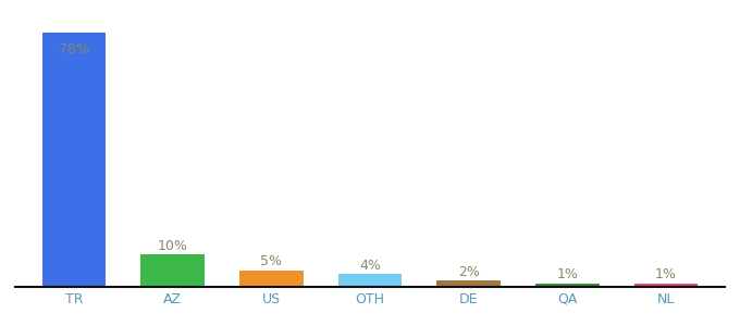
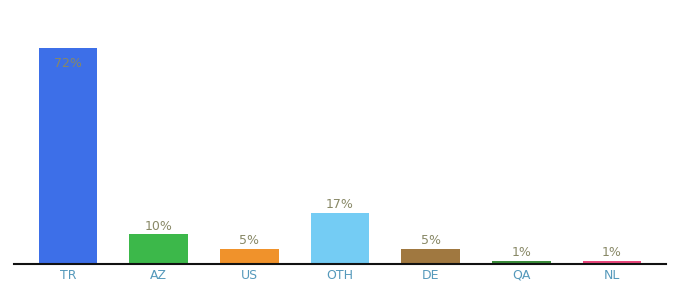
TR: 78% -> 72%
OTH: 4% -> 17%
DE: 2% -> 5%
